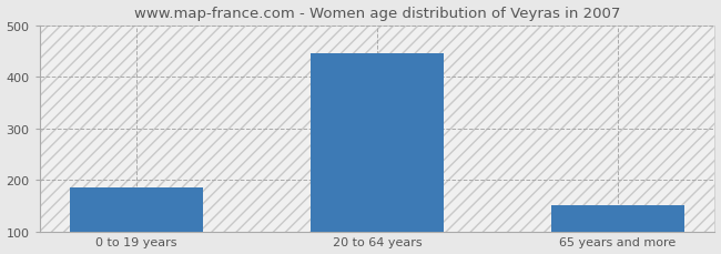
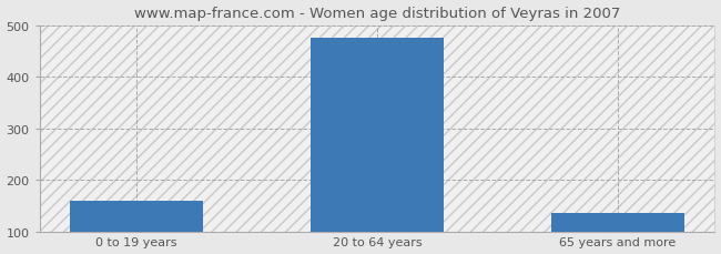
0 to 19 years: 185 -> 160
20 to 64 years: 445 -> 475
65 years and more: 150 -> 135
